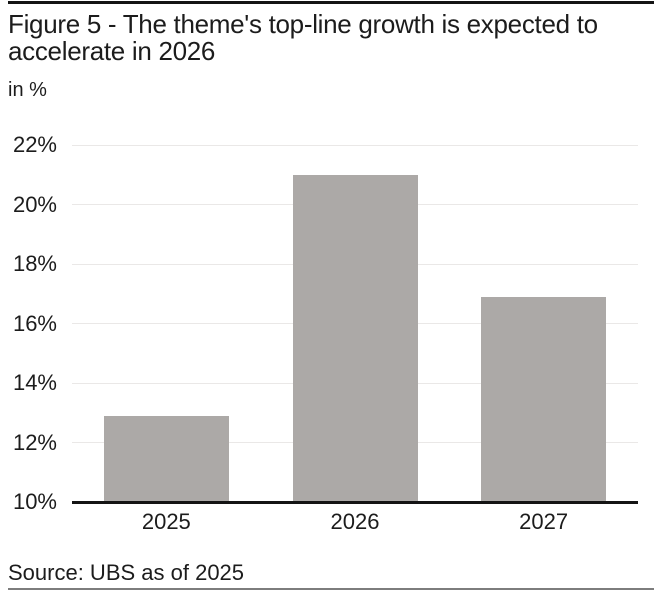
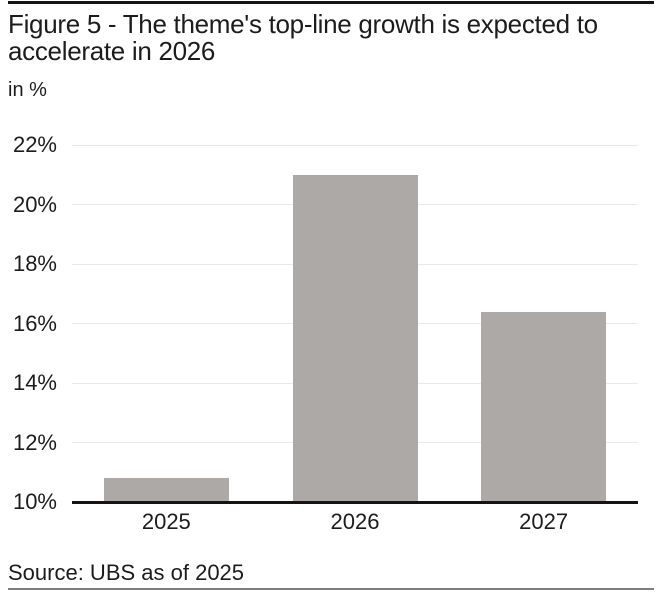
2025: 12.9% -> 10.8%
2027: 16.9% -> 16.4%
